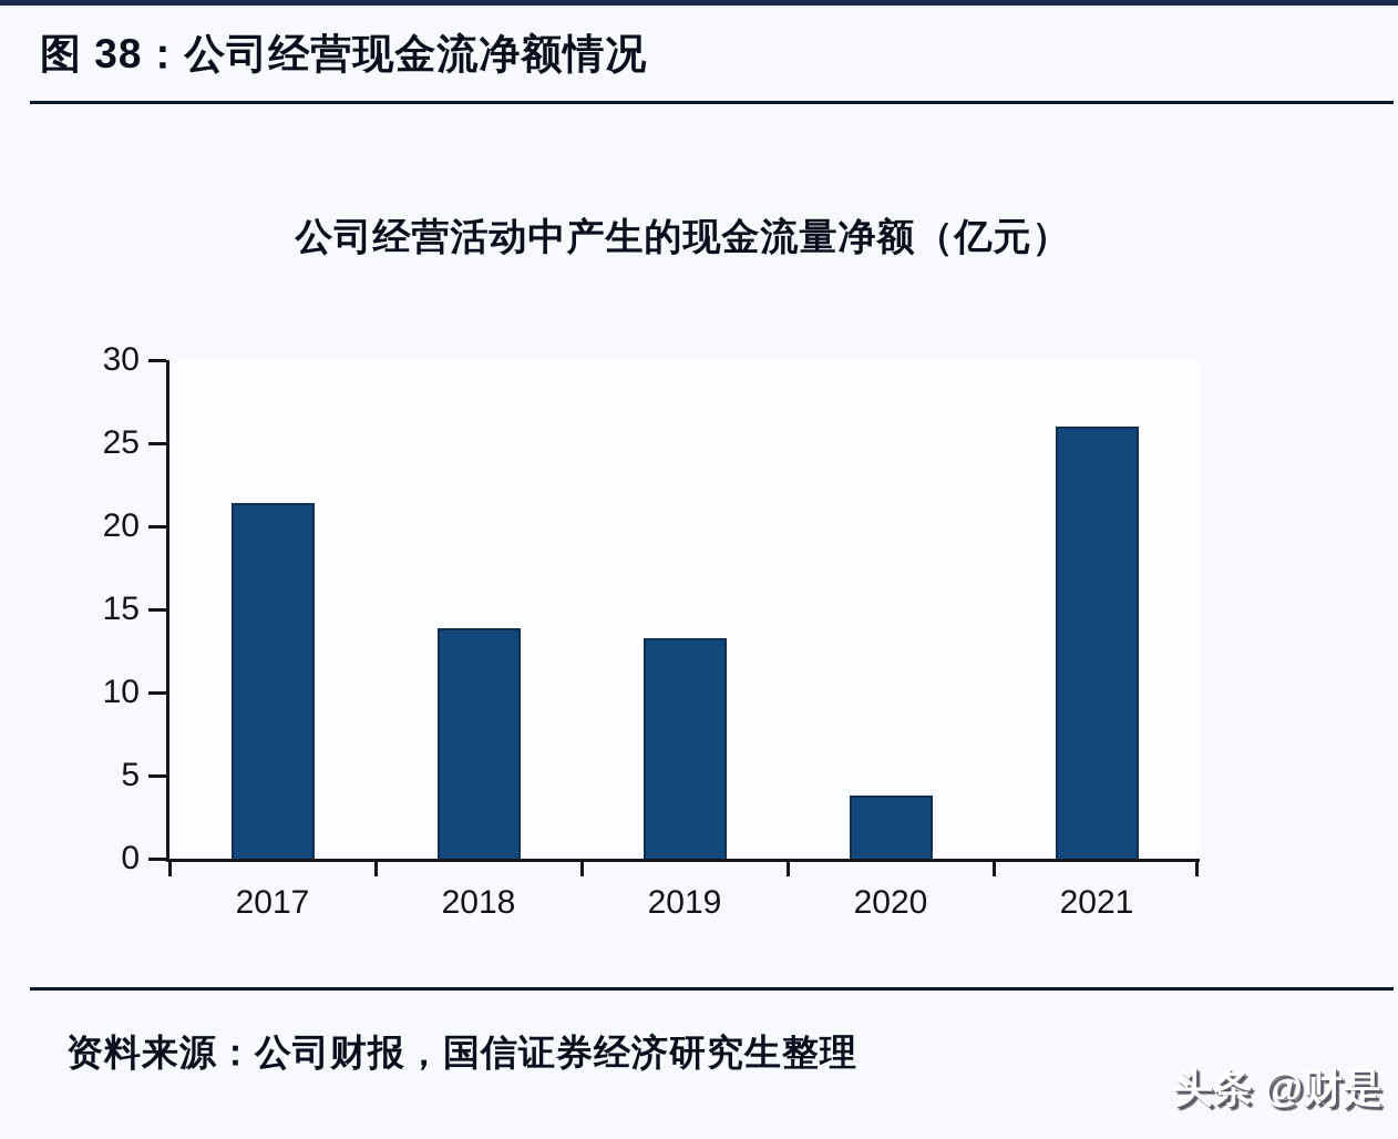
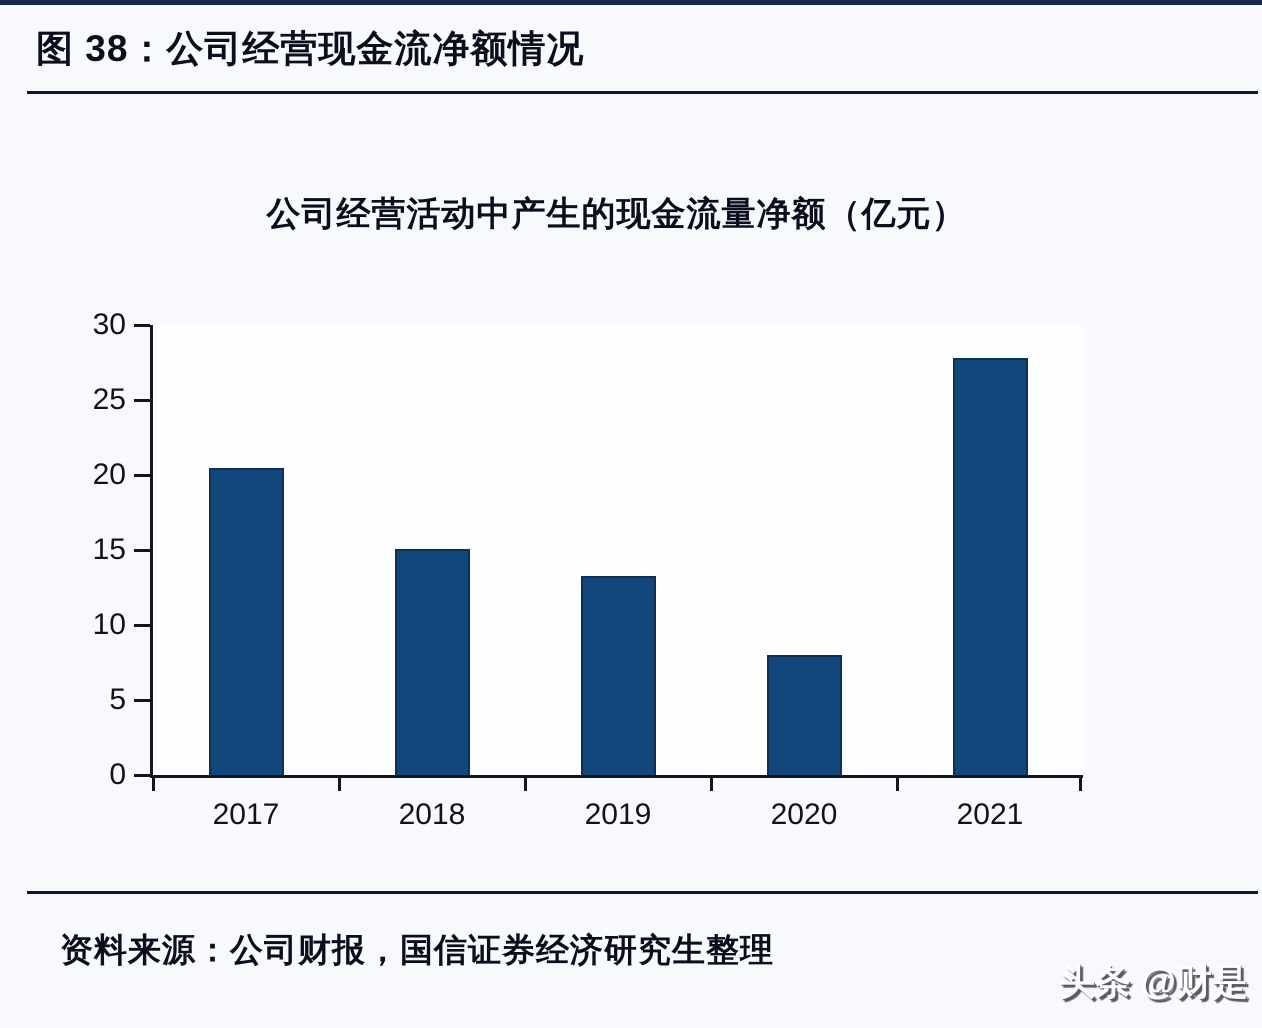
2017: 21.4 -> 20.5
2018: 13.9 -> 15.1
2020: 3.8 -> 8.0
2021: 26.0 -> 27.8
